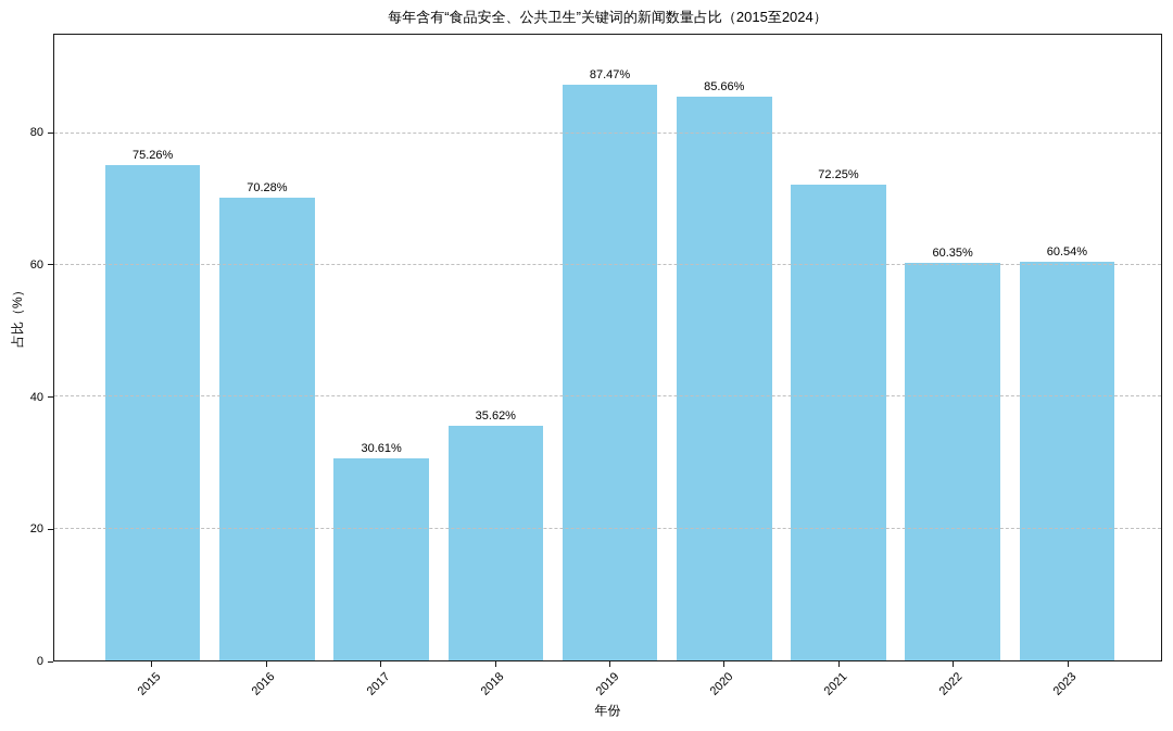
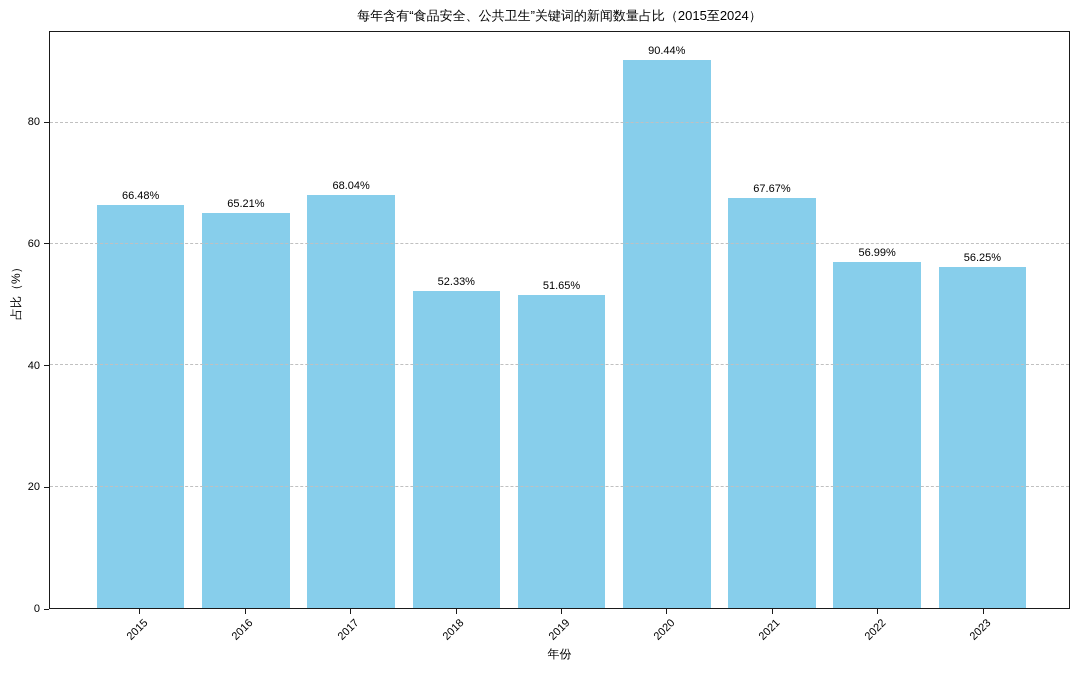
2015: 75.26% -> 66.48%
2016: 70.28% -> 65.21%
2017: 30.61% -> 68.04%
2018: 35.62% -> 52.33%
2019: 87.47% -> 51.65%
2020: 85.66% -> 90.44%
2021: 72.25% -> 67.67%
2022: 60.35% -> 56.99%
2023: 60.54% -> 56.25%
